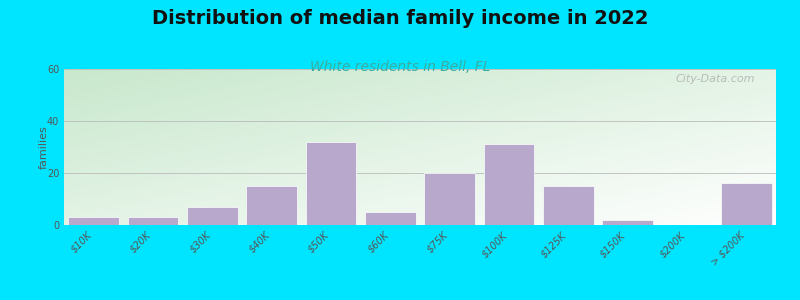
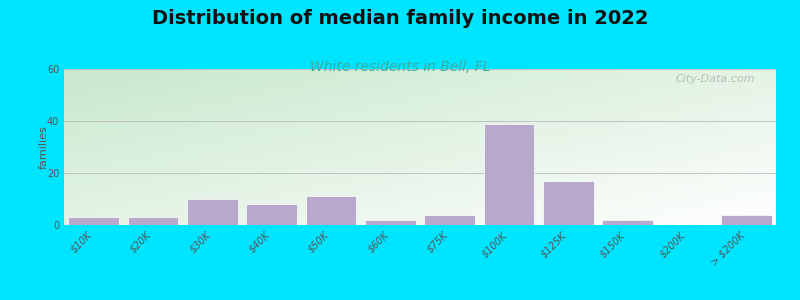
$30K: 7 -> 10
$40K: 15 -> 8
$50K: 32 -> 11
$60K: 5 -> 2
$75K: 20 -> 4
$100K: 31 -> 39
$125K: 15 -> 17
> $200K: 16 -> 4
